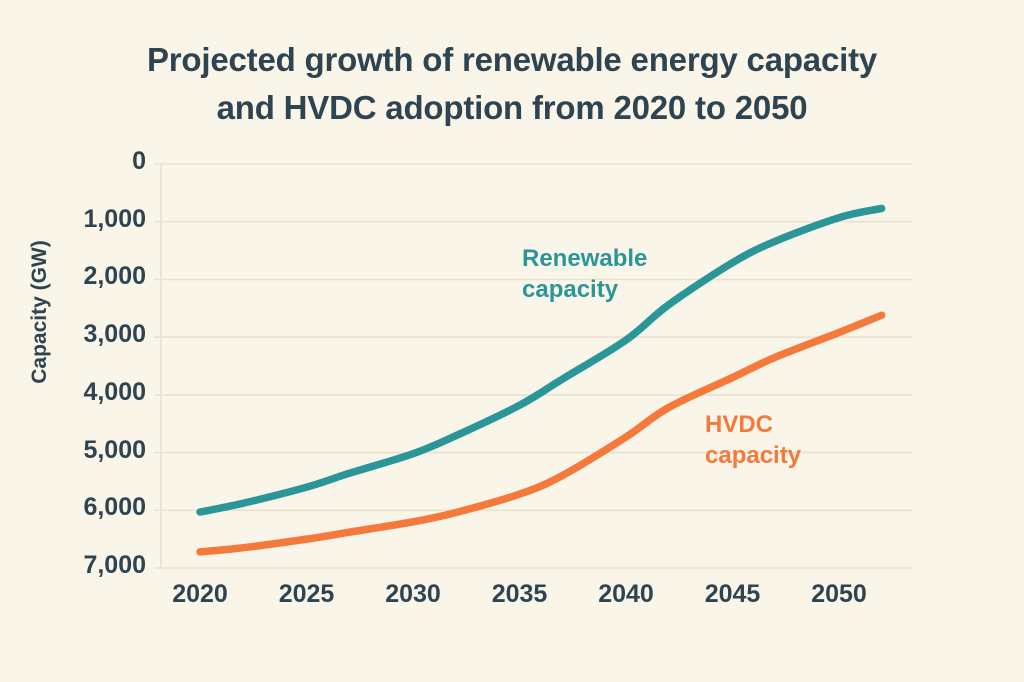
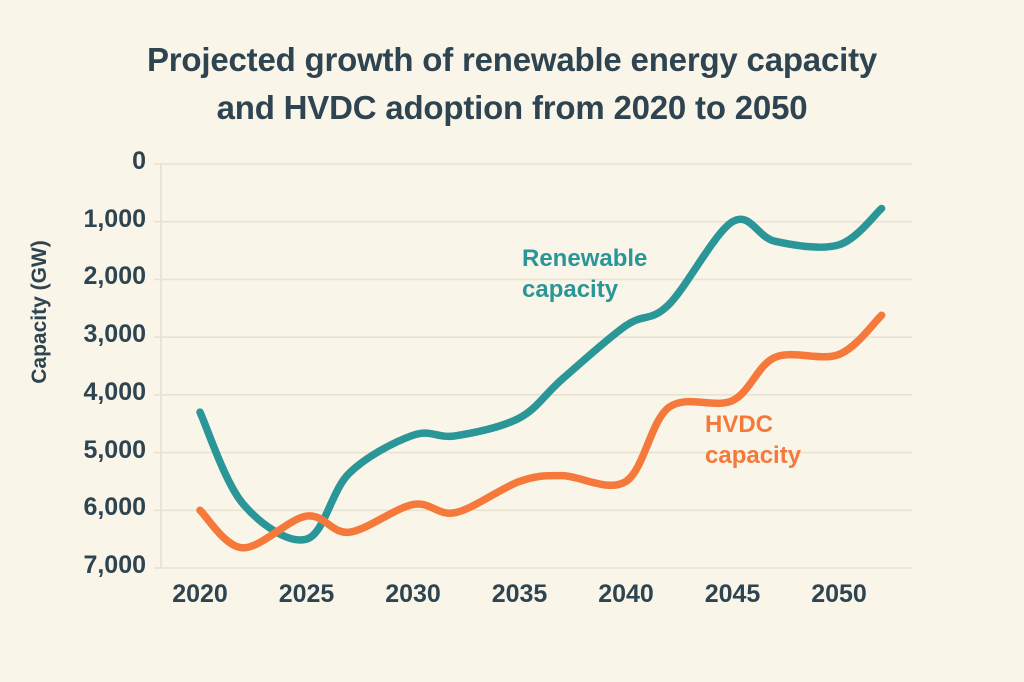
Renewable capacity/2020: 1000 -> 2700
HVDC capacity/2020: 300 -> 1000
Renewable capacity/2025: 1400 -> 500
HVDC capacity/2025: 500 -> 900
Renewable capacity/2030: 2000 -> 2300
HVDC capacity/2030: 800 -> 1100
Renewable capacity/2035: 2800 -> 2600
HVDC capacity/2035: 1300 -> 1500
Renewable capacity/2040: 4000 -> 4200
HVDC capacity/2040: 2300 -> 1500
Renewable capacity/2045: 5300 -> 6000
HVDC capacity/2045: 3300 -> 2900
Renewable capacity/2050: 6100 -> 5600
HVDC capacity/2050: 4100 -> 3700
